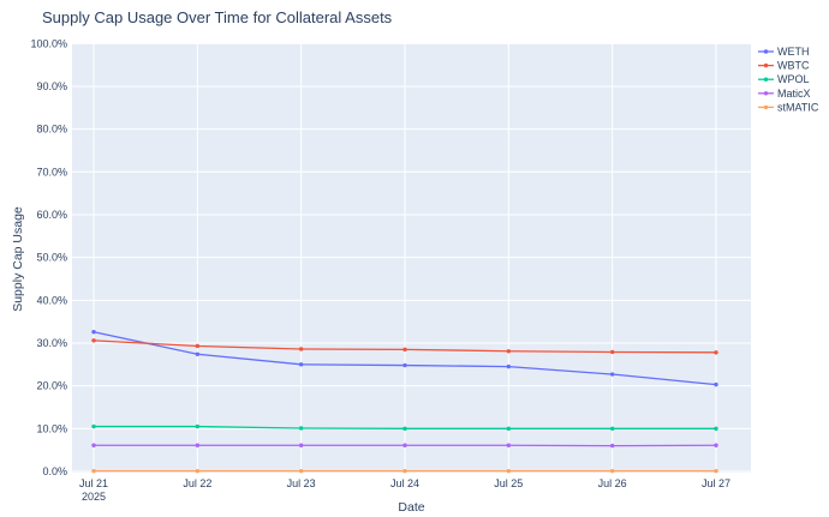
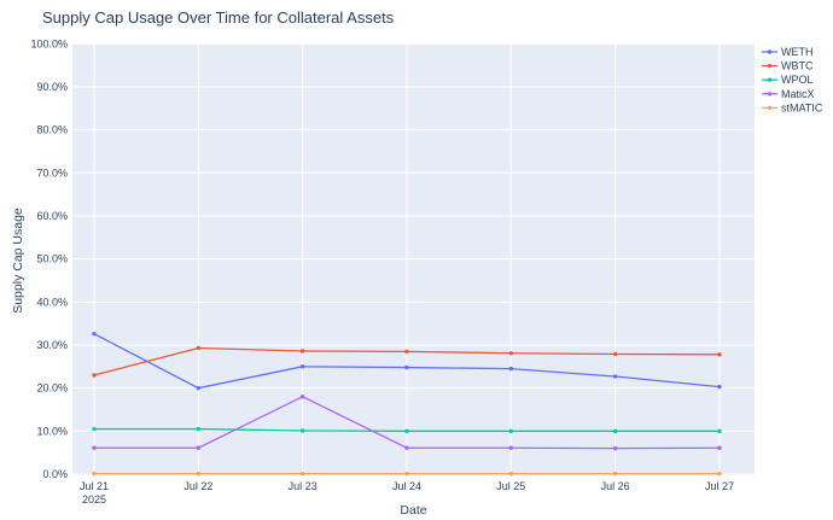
WBTC/Jul 21: 31% -> 23%
WETH/Jul 22: 27% -> 20%
MaticX/Jul 23: 6% -> 18%
